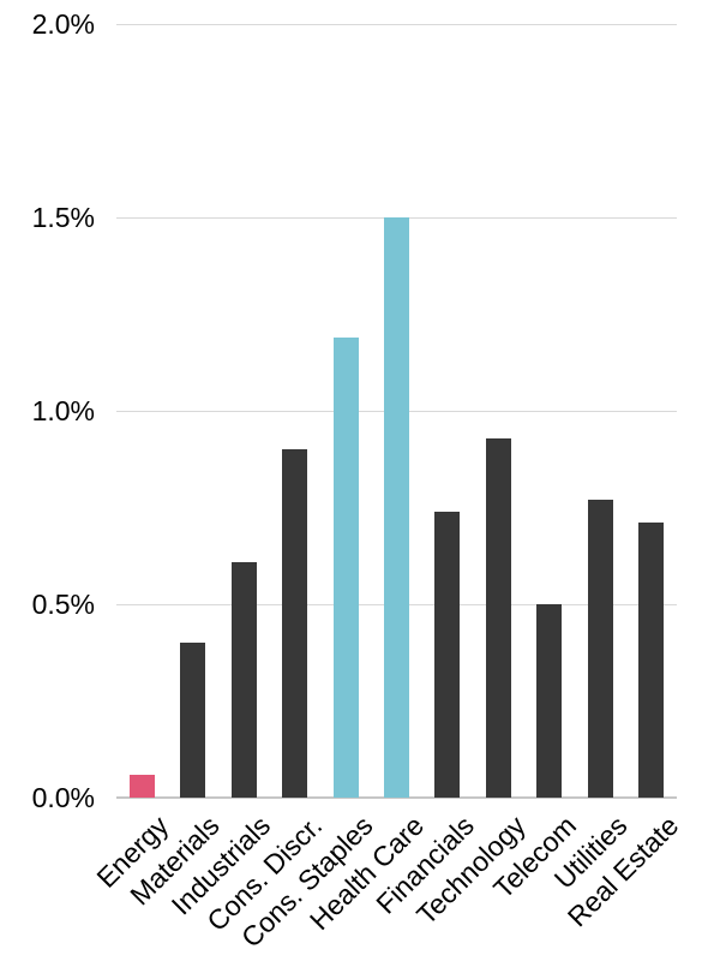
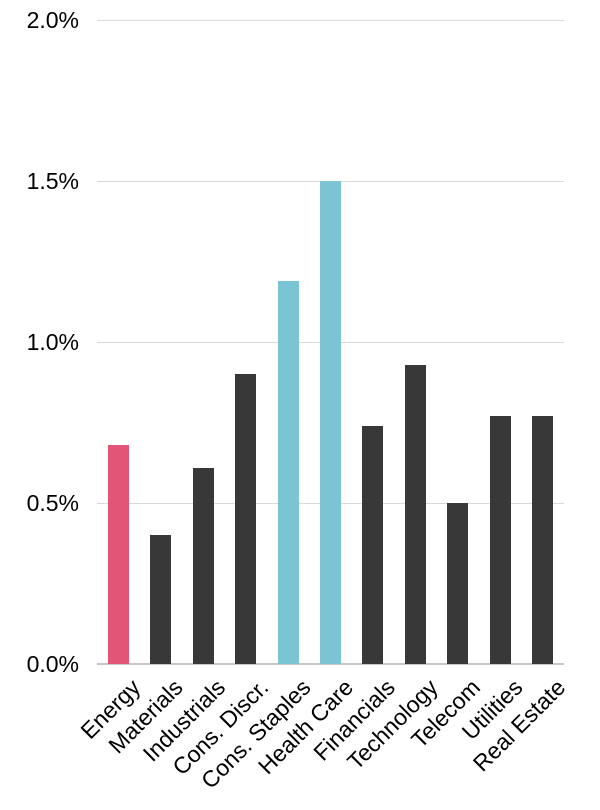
Energy: 0.06% -> 0.68%
Real Estate: 0.71% -> 0.77%
